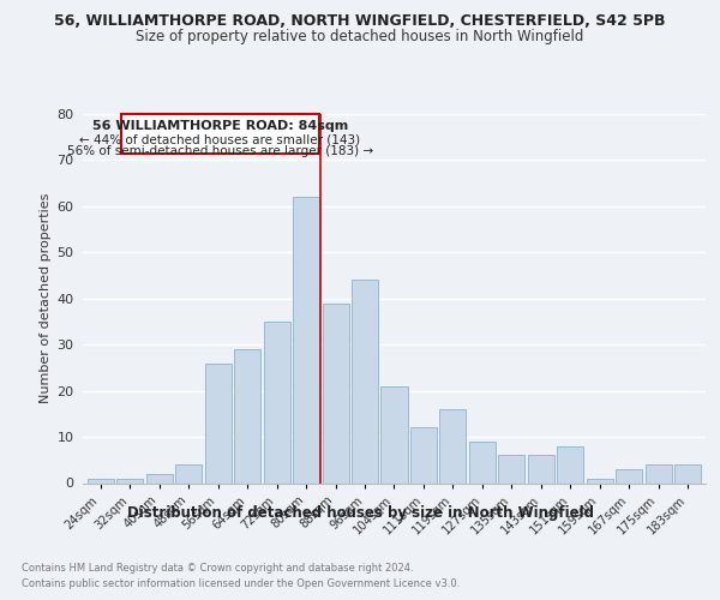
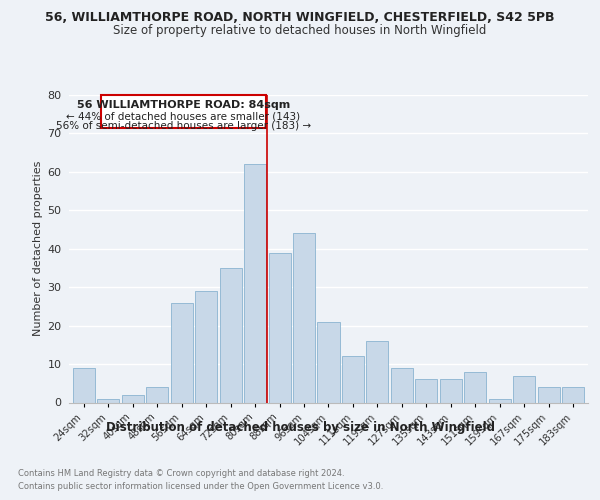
24sqm: 1 -> 9
167sqm: 3 -> 7
